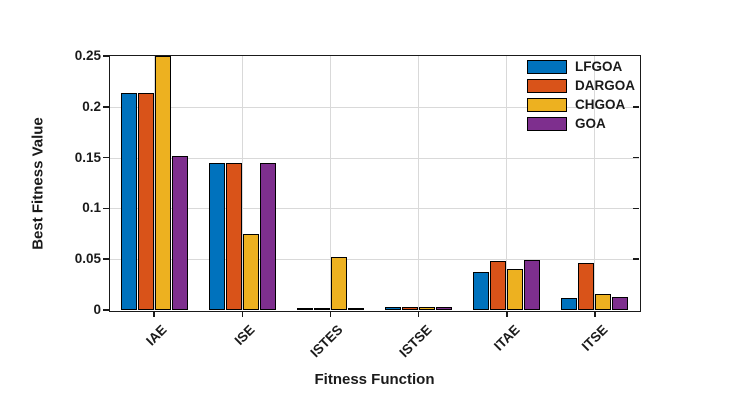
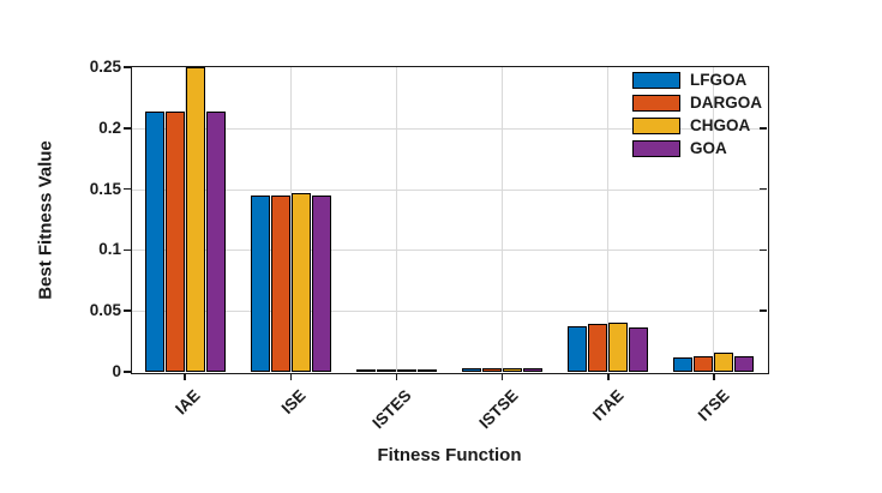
GOA/IAE: 0.152 -> 0.214
CHGOA/ISE: 0.075 -> 0.146
CHGOA/ISTES: 0.052 -> 0.001
DARGOA/ITAE: 0.048 -> 0.039
GOA/ITAE: 0.049 -> 0.037
DARGOA/ITSE: 0.046 -> 0.013
